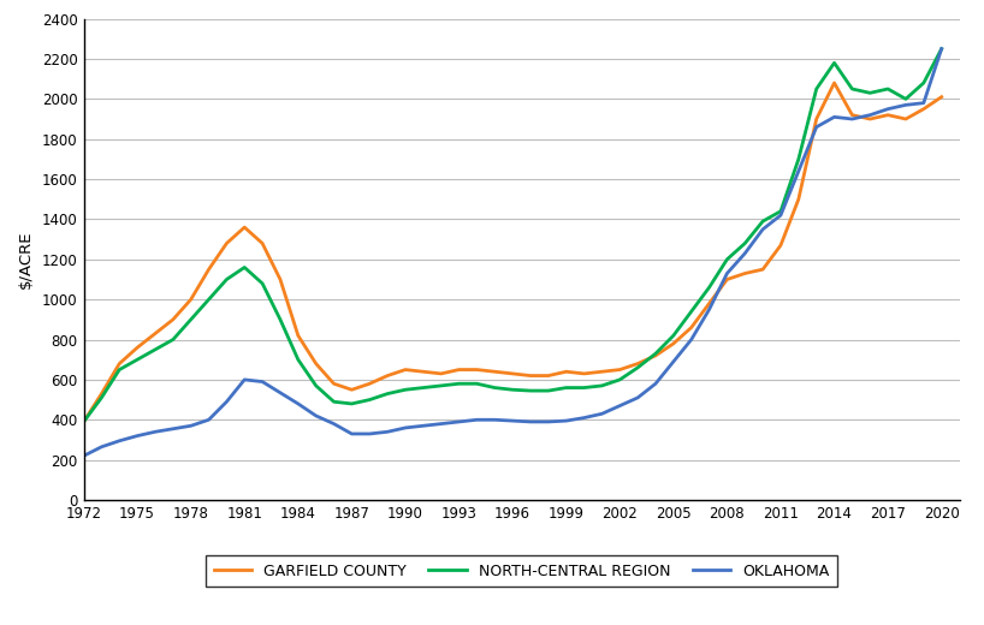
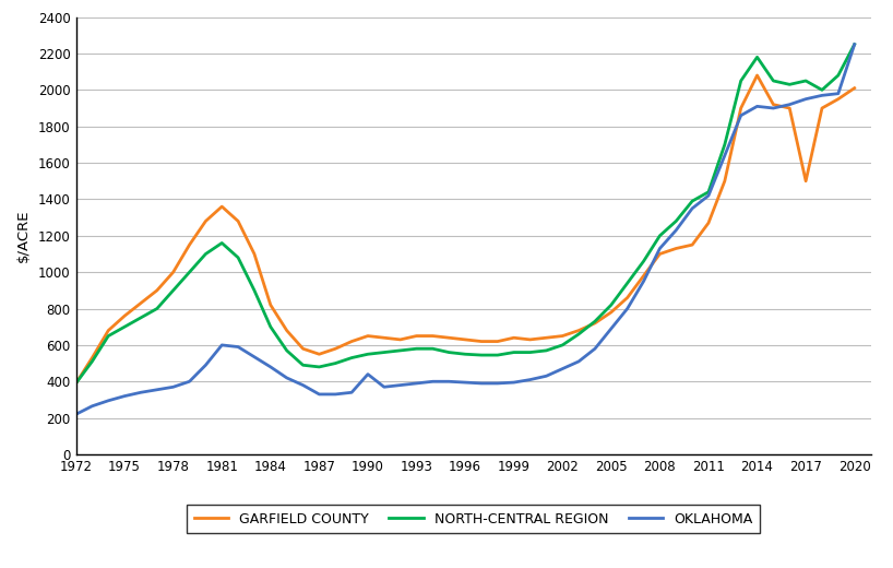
OKLAHOMA/1990: 360 -> 440
GARFIELD COUNTY/2017: 1920 -> 1500
